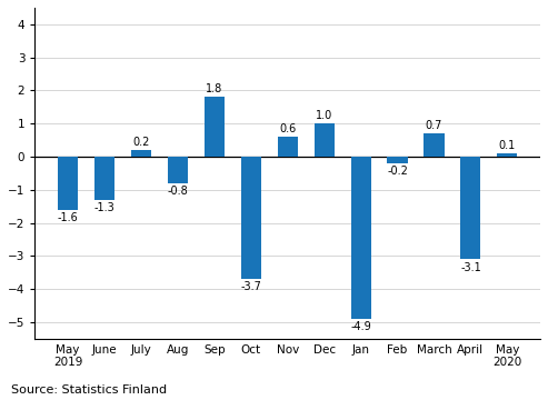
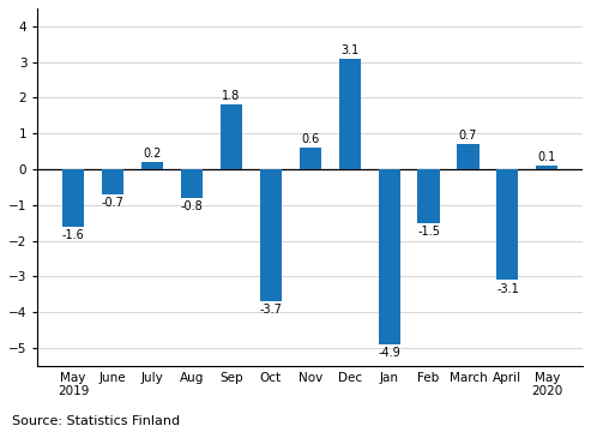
June: -1.3 -> -0.7
Dec: 1.0 -> 3.1
Feb: -0.2 -> -1.5
